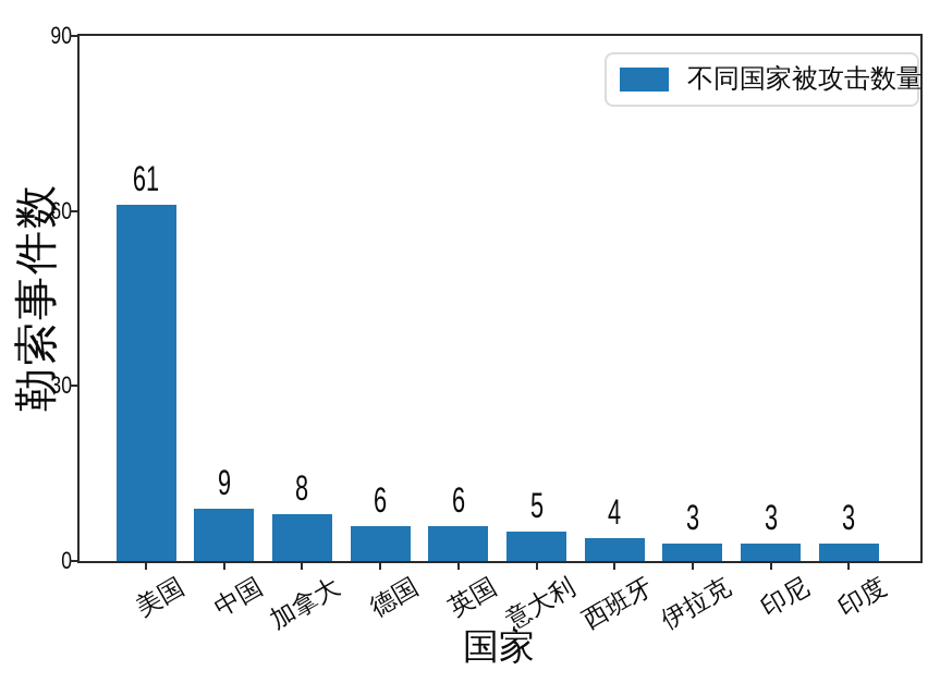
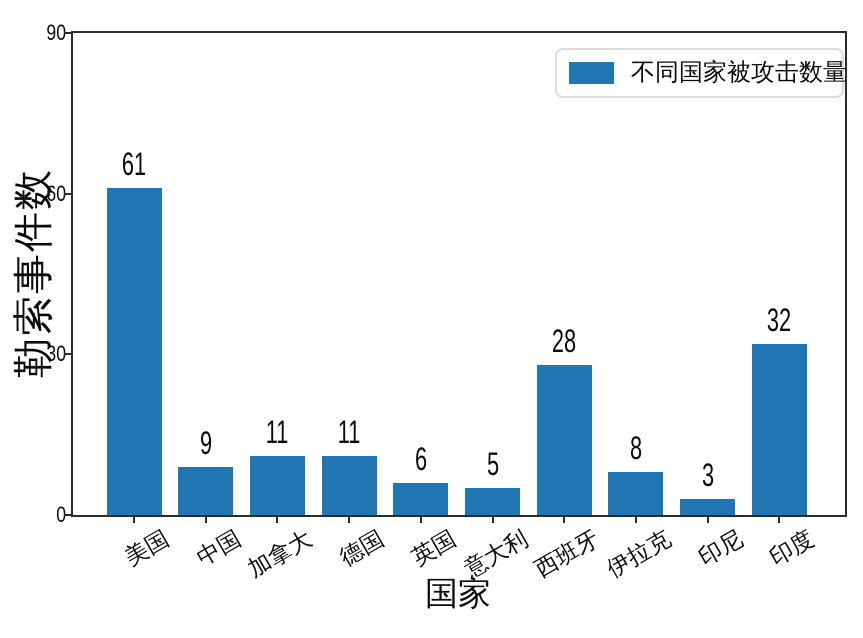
加拿大: 8 -> 11
德国: 6 -> 11
西班牙: 4 -> 28
伊拉克: 3 -> 8
印度: 3 -> 32
